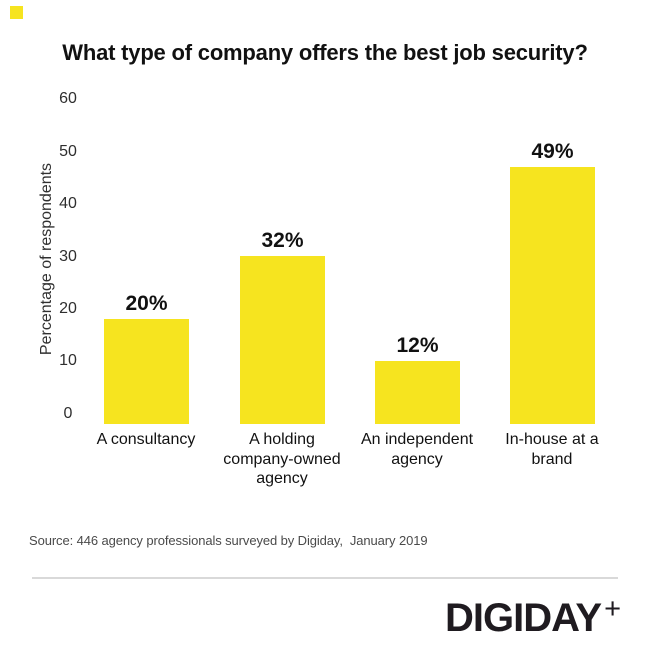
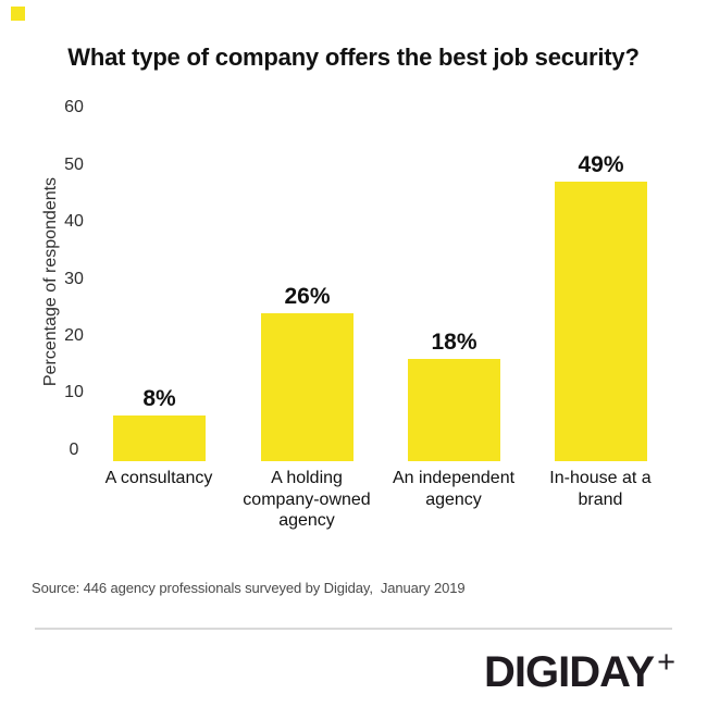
A consultancy: 20% -> 8%
A holding company-owned agency: 32% -> 26%
An independent agency: 12% -> 18%
